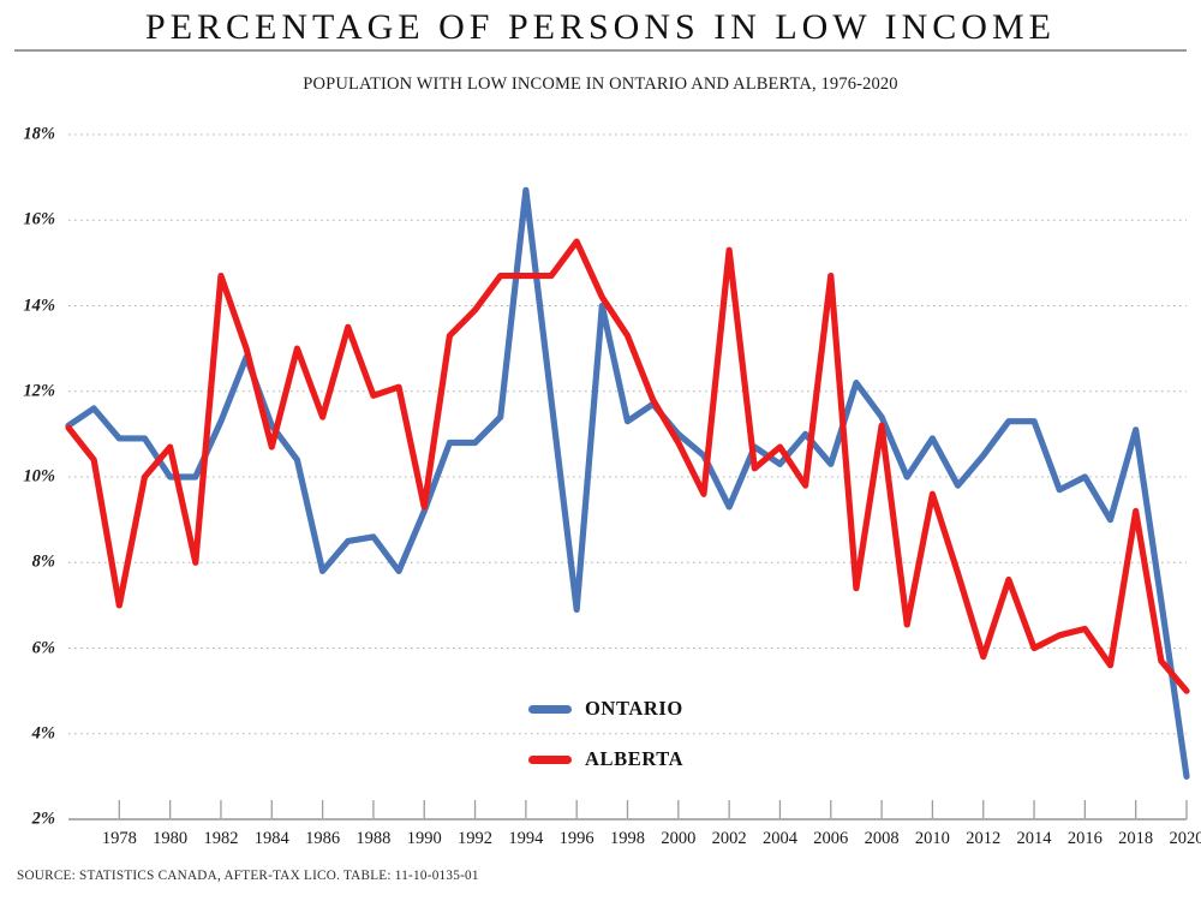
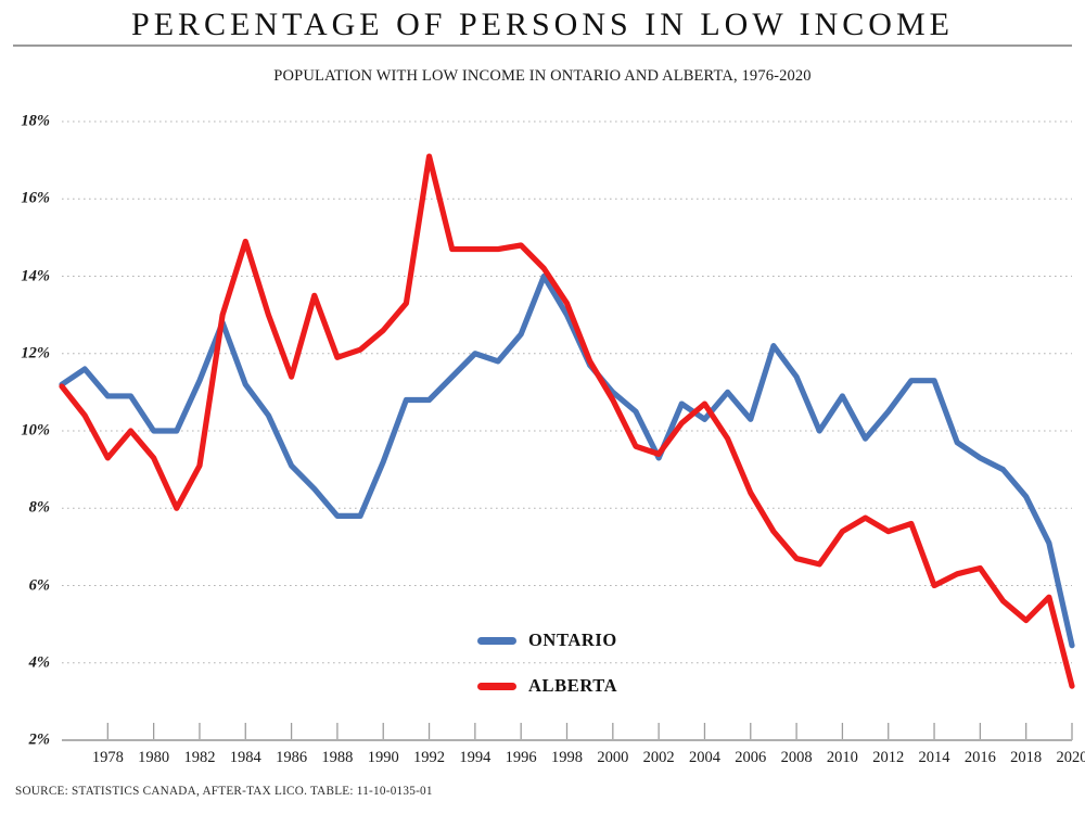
ALBERTA/1978: 7.0% -> 9.3%
ALBERTA/1980: 10.7% -> 9.3%
ALBERTA/1982: 14.7% -> 9.1%
ALBERTA/1984: 10.7% -> 14.9%
ONTARIO/1986: 7.8% -> 9.1%
ONTARIO/1988: 8.6% -> 7.8%
ALBERTA/1990: 9.3% -> 12.6%
ALBERTA/1992: 13.9% -> 17.1%
ONTARIO/1994: 16.7% -> 12.0%
ONTARIO/1996: 6.9% -> 12.5%
ALBERTA/1996: 15.5% -> 14.8%
ONTARIO/1998: 11.3% -> 13.0%
ALBERTA/2002: 15.3% -> 9.4%
ALBERTA/2006: 14.7% -> 8.4%
ALBERTA/2008: 11.2% -> 6.7%
ALBERTA/2010: 9.6% -> 7.4%
ALBERTA/2012: 5.8% -> 7.4%
ONTARIO/2016: 10.0% -> 9.3%
ONTARIO/2018: 11.1% -> 8.3%
ALBERTA/2018: 9.2% -> 5.1%
ONTARIO/2020: 3.0% -> 4.5%
ALBERTA/2020: 5.0% -> 3.4%
